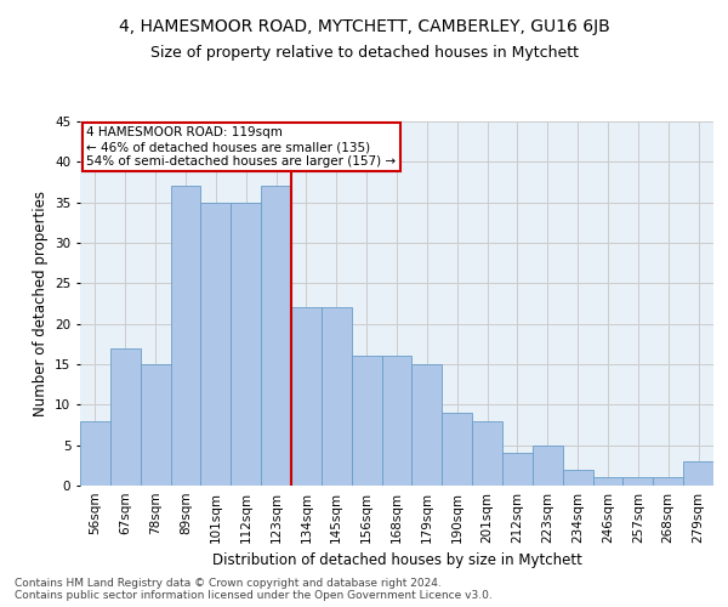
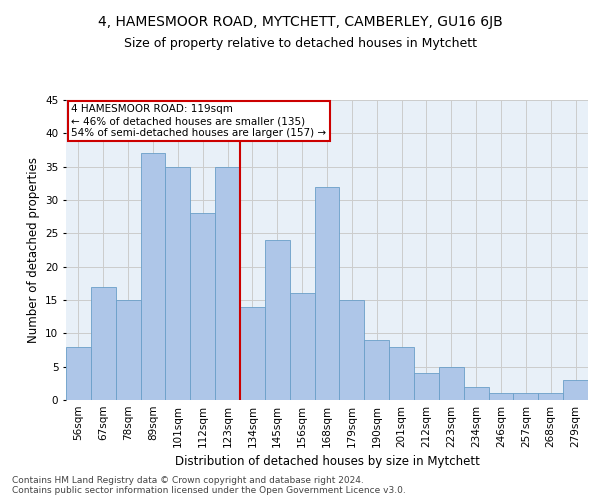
112sqm: 35 -> 28
123sqm: 37 -> 35
134sqm: 22 -> 14
145sqm: 22 -> 24
168sqm: 16 -> 32
